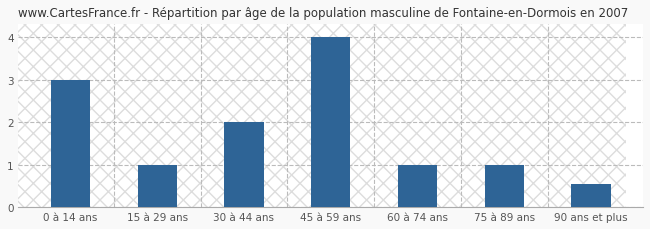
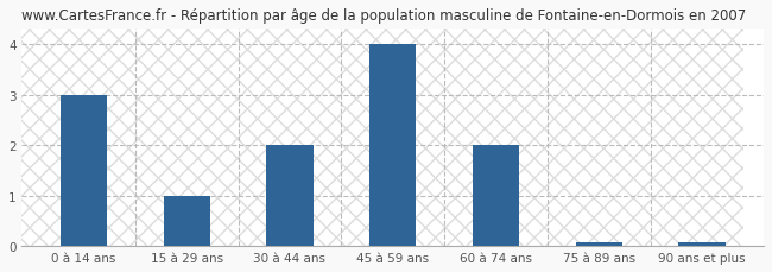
60 à 74 ans: 1.00 -> 2.00
75 à 89 ans: 1.00 -> 0.07
90 ans et plus: 0.55 -> 0.07
